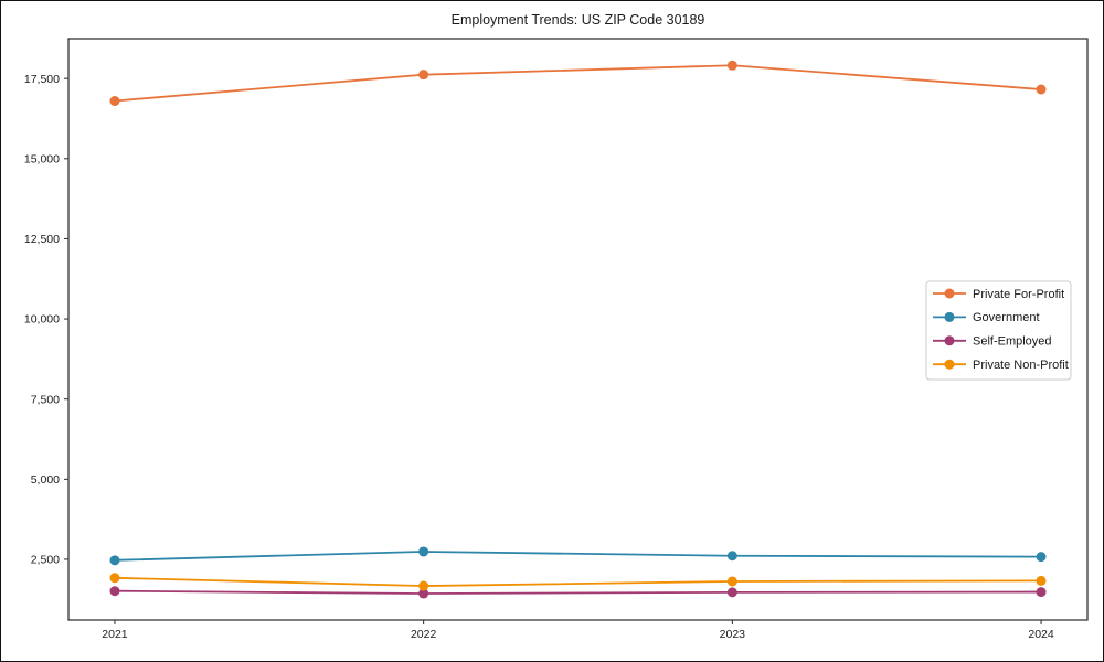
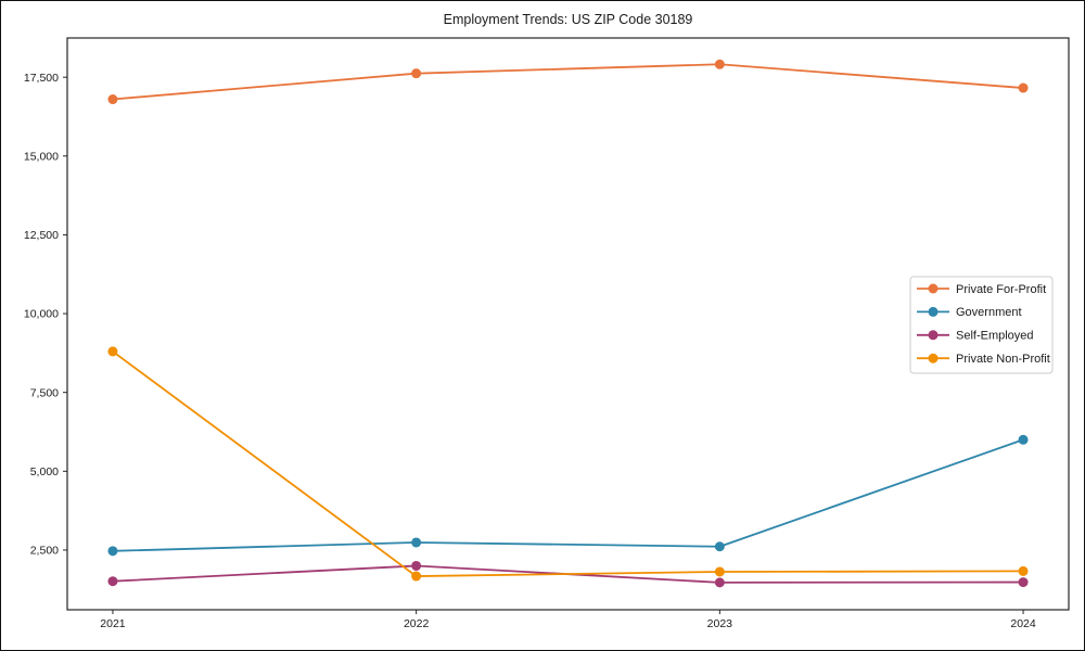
Private Non-Profit/2021: 1900 -> 8800
Self-Employed/2022: 1400 -> 2000
Government/2024: 2600 -> 6000
